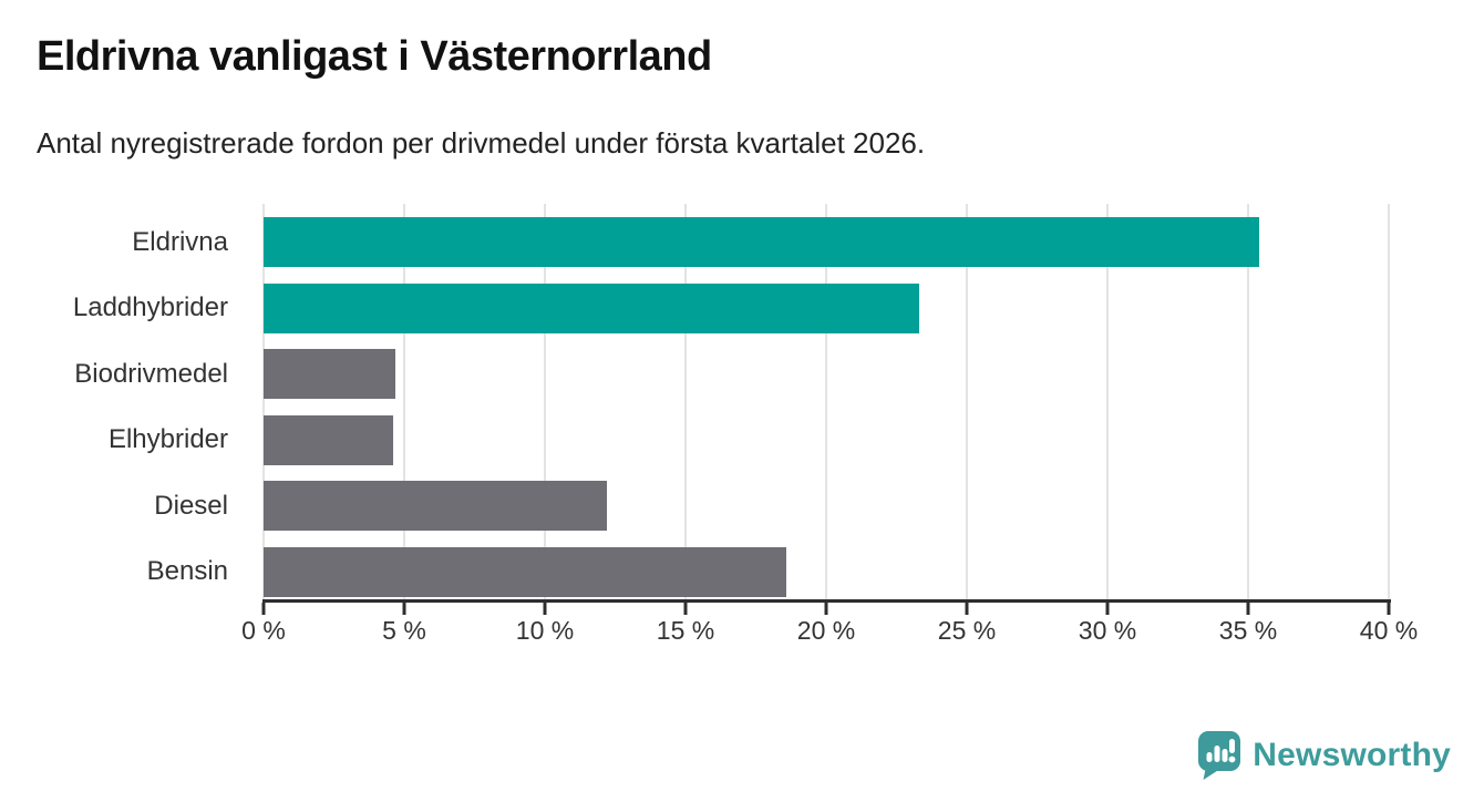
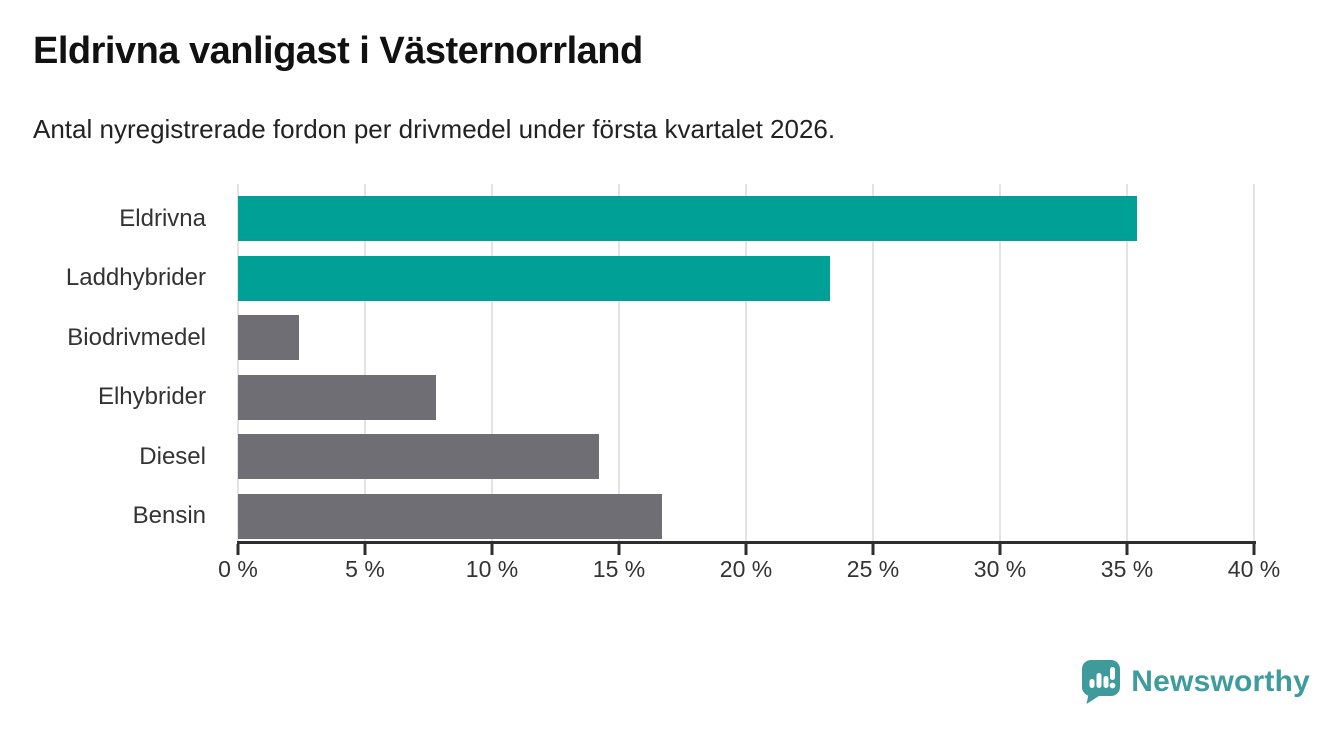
Biodrivmedel: 4.7% -> 2.4%
Elhybrider: 4.6% -> 7.8%
Diesel: 12.2% -> 14.2%
Bensin: 18.6% -> 16.7%
